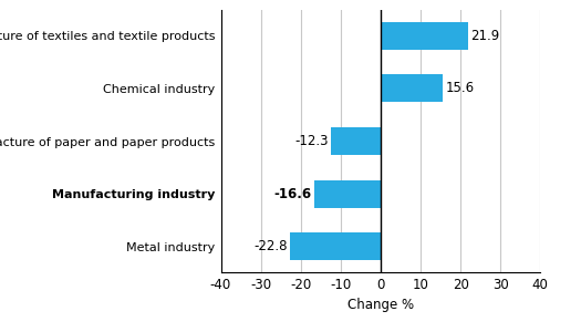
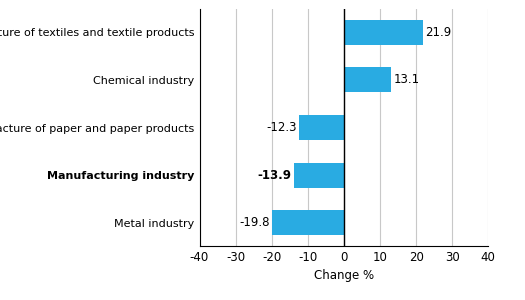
Chemical industry: 15.6 -> 13.1
Manufacturing industry: -16.6 -> -13.9
Metal industry: -22.8 -> -19.8
